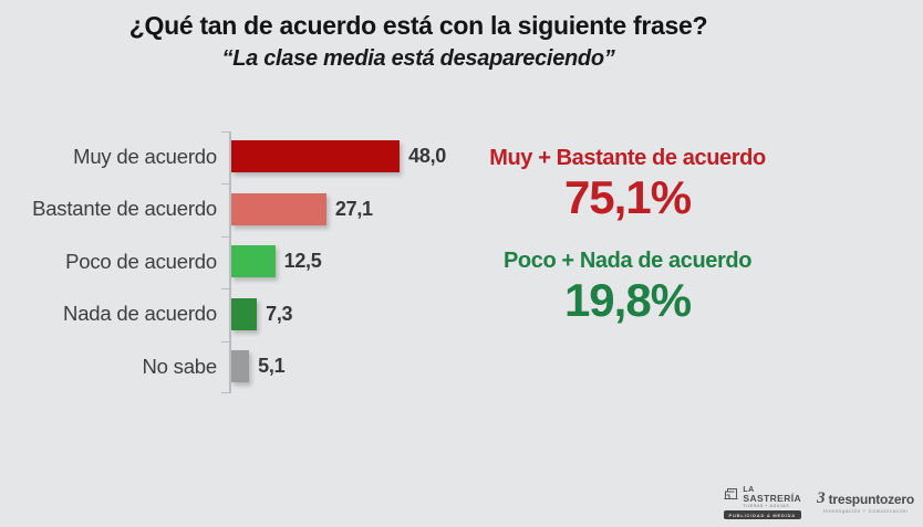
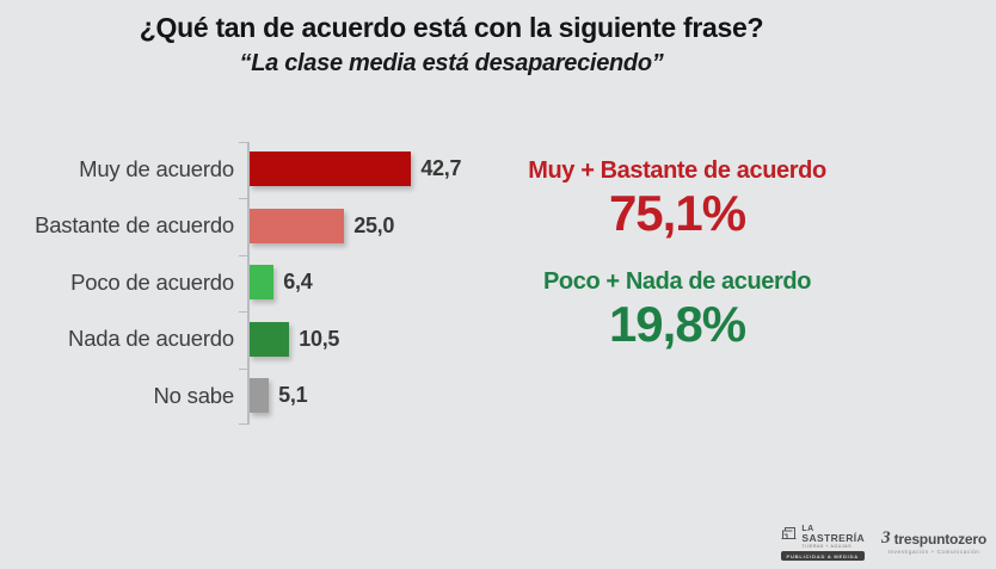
Muy de acuerdo: 48,0 -> 42,7
Bastante de acuerdo: 27,1 -> 25,0
Poco de acuerdo: 12,5 -> 6,4
Nada de acuerdo: 7,3 -> 10,5
